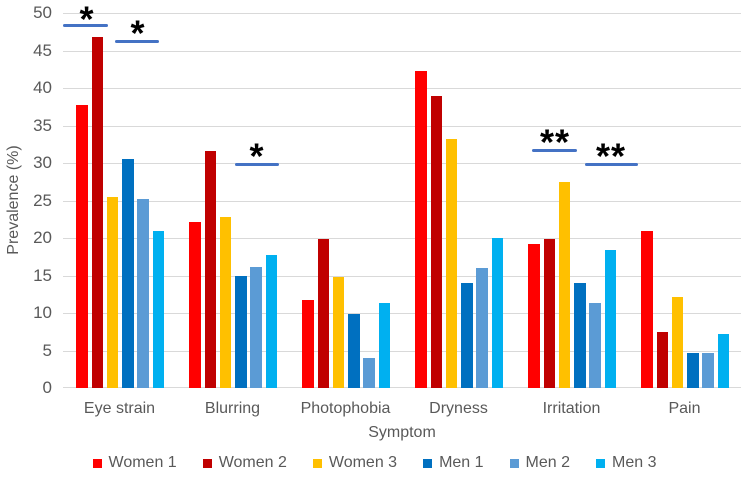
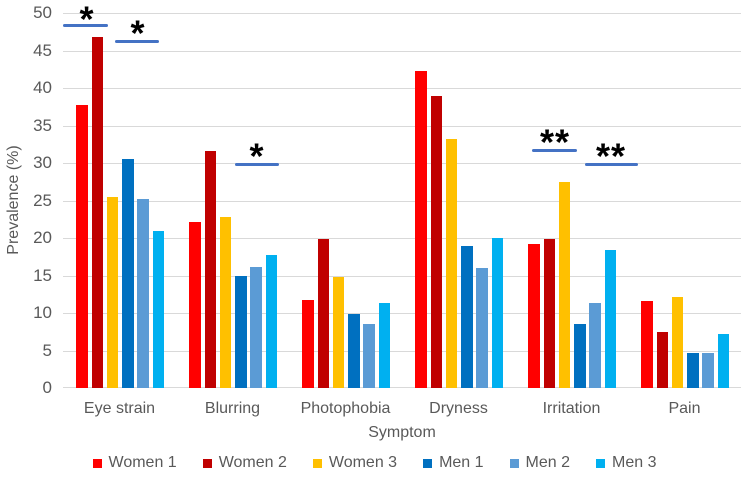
Men 2/Photophobia: 4 -> 9
Men 1/Dryness: 14 -> 19
Men 1/Irritation: 14 -> 8
Women 1/Pain: 21 -> 12
